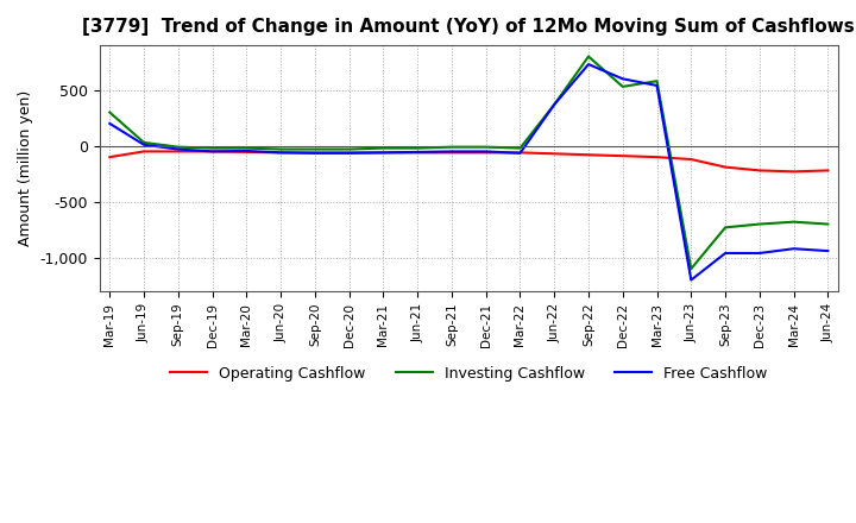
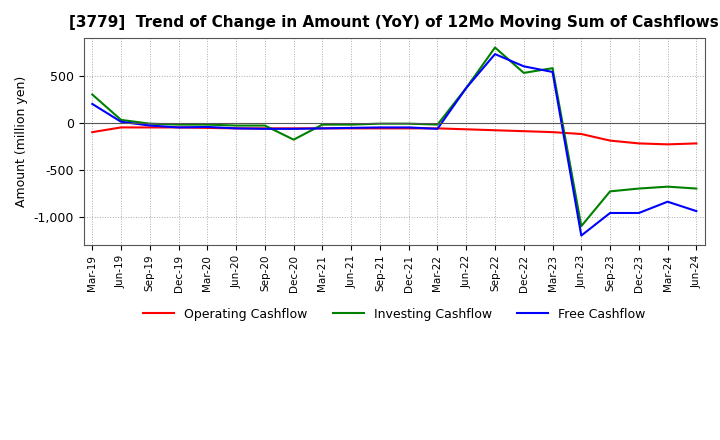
Investing Cashflow/Dec-20: -30 -> -180
Free Cashflow/Mar-24: -920 -> -840
